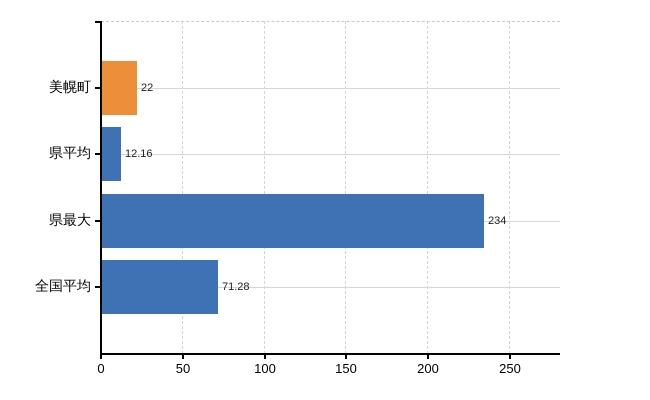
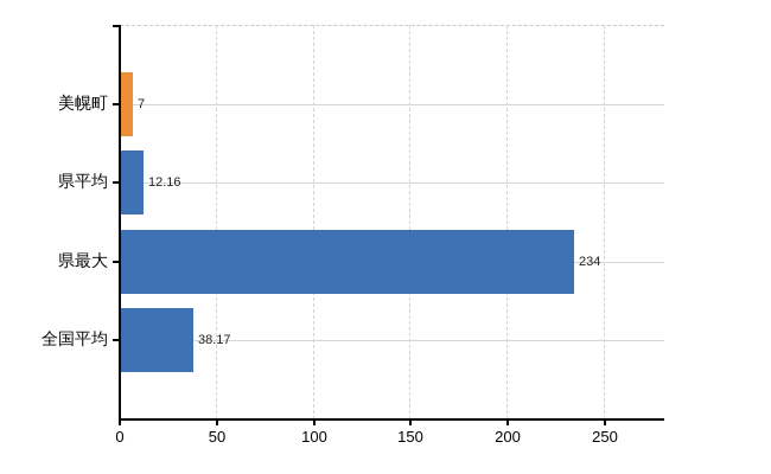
美幌町: 22 -> 7
全国平均: 71.28 -> 38.17
